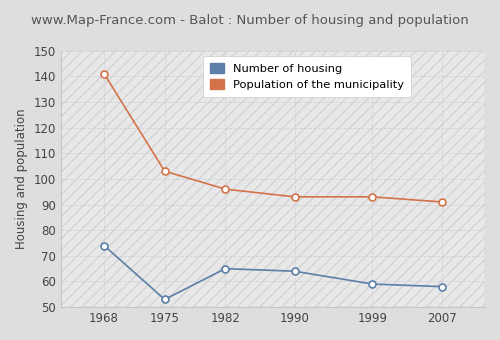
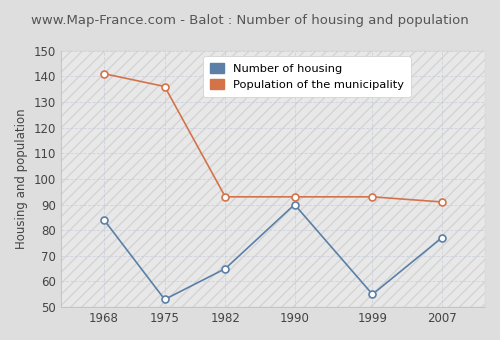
Number of housing/1968: 74 -> 84
Population of the municipality/1975: 103 -> 136
Population of the municipality/1982: 96 -> 93
Number of housing/1990: 64 -> 90
Number of housing/1999: 59 -> 55
Number of housing/2007: 58 -> 77
